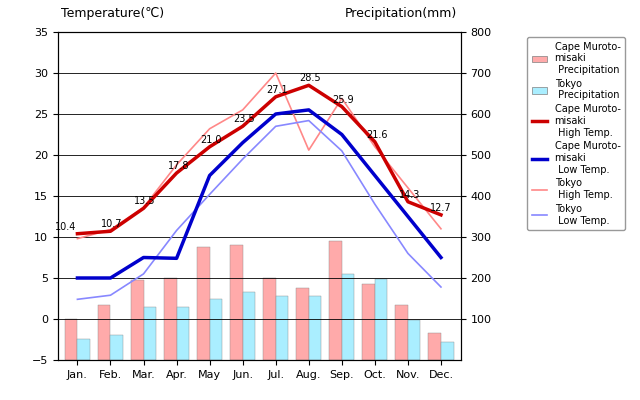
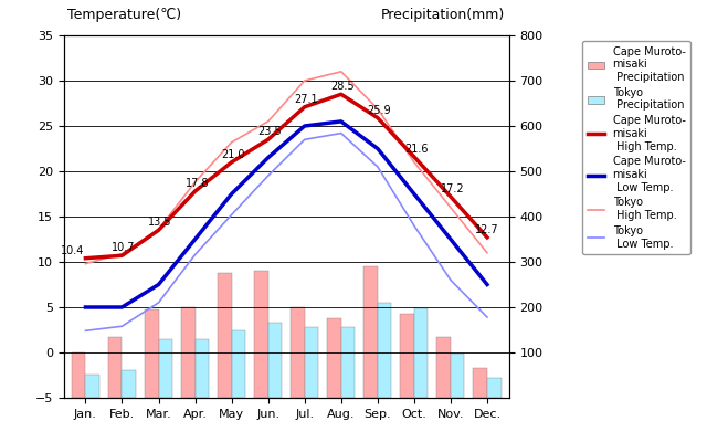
Cape Muroto- misaki Low Temp./Apr.: 7.4 -> 12.5
Tokyo High Temp./Aug.: 20.6 -> 31.0
Cape Muroto- misaki High Temp./Nov.: 14.3 -> 17.2
